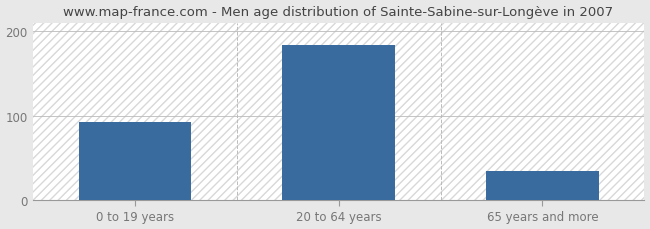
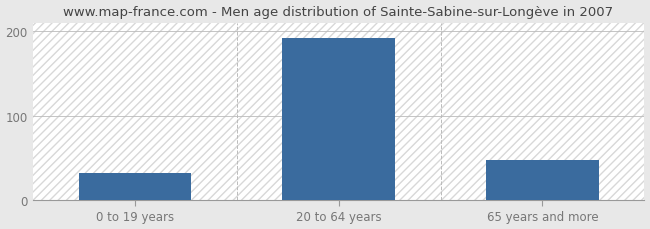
0 to 19 years: 93 -> 32
20 to 64 years: 184 -> 192
65 years and more: 35 -> 48
